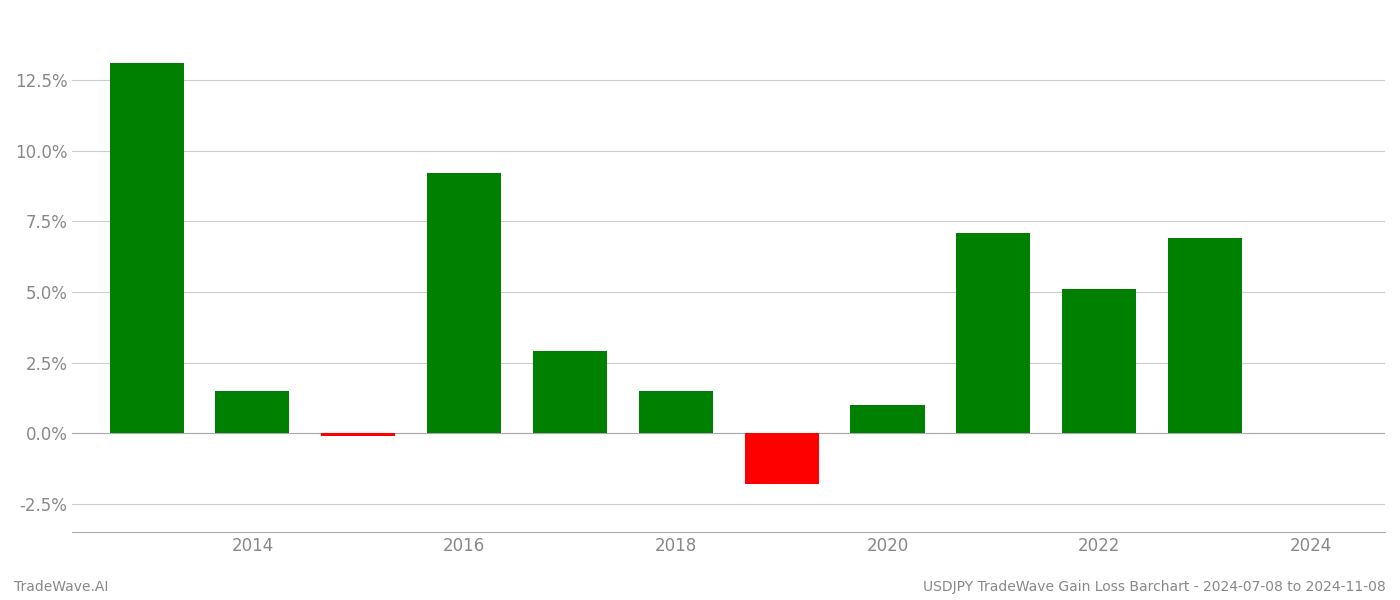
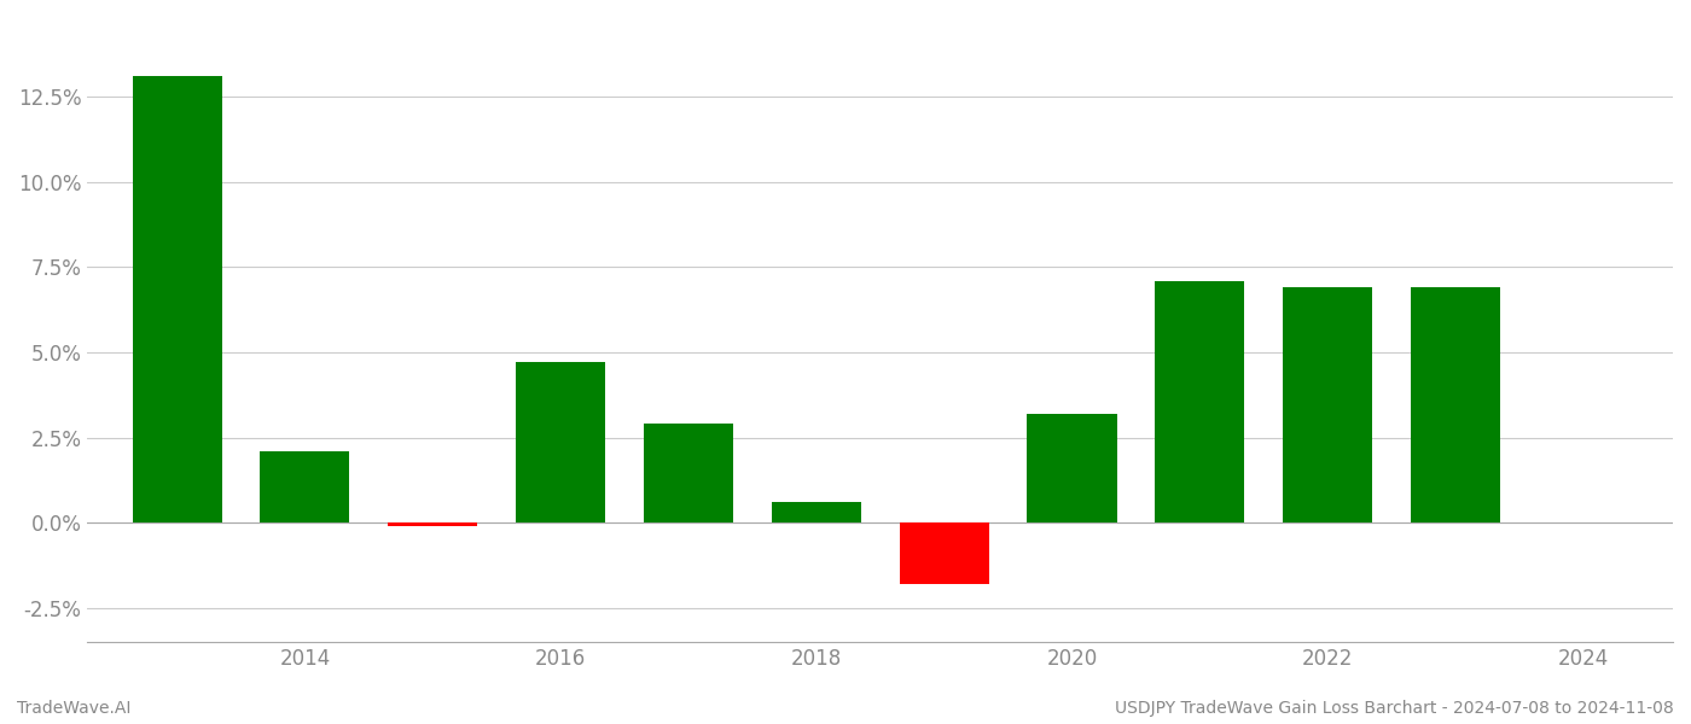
2014: 1.5% -> 2.1%
2016: 9.2% -> 4.7%
2018: 1.5% -> 0.6%
2020: 1.0% -> 3.2%
2022: 5.1% -> 6.9%
